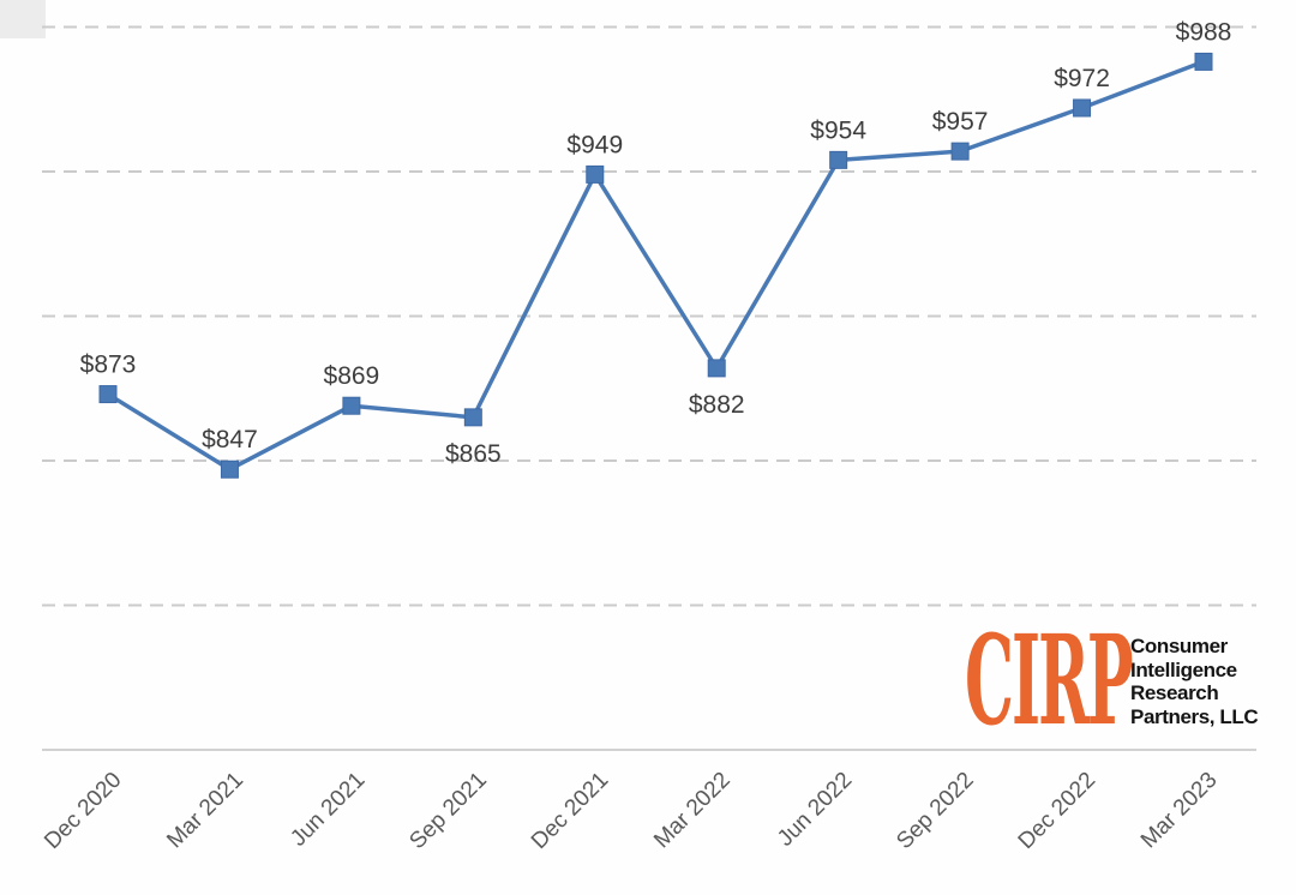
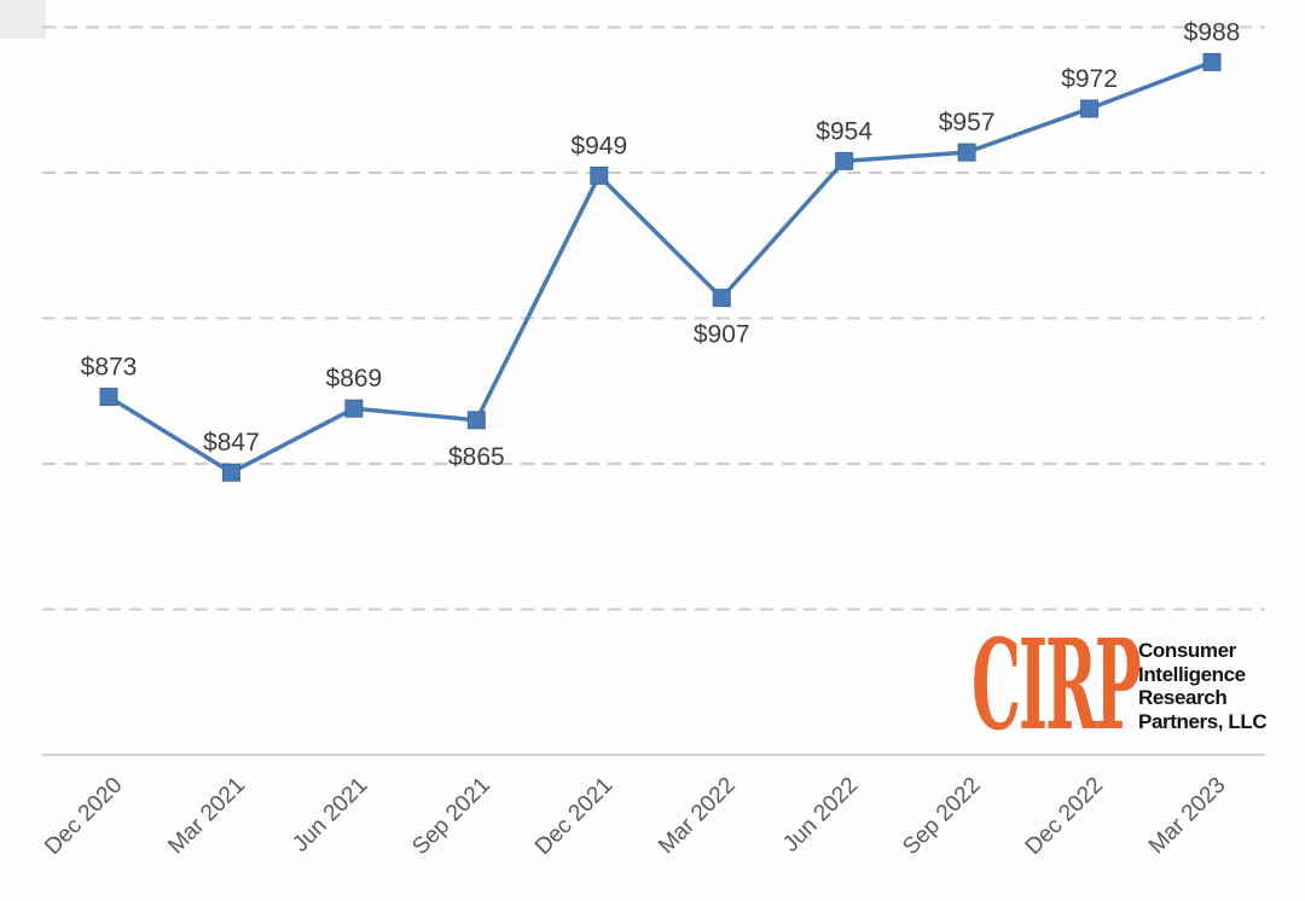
Mar 2022: $882 -> $907
